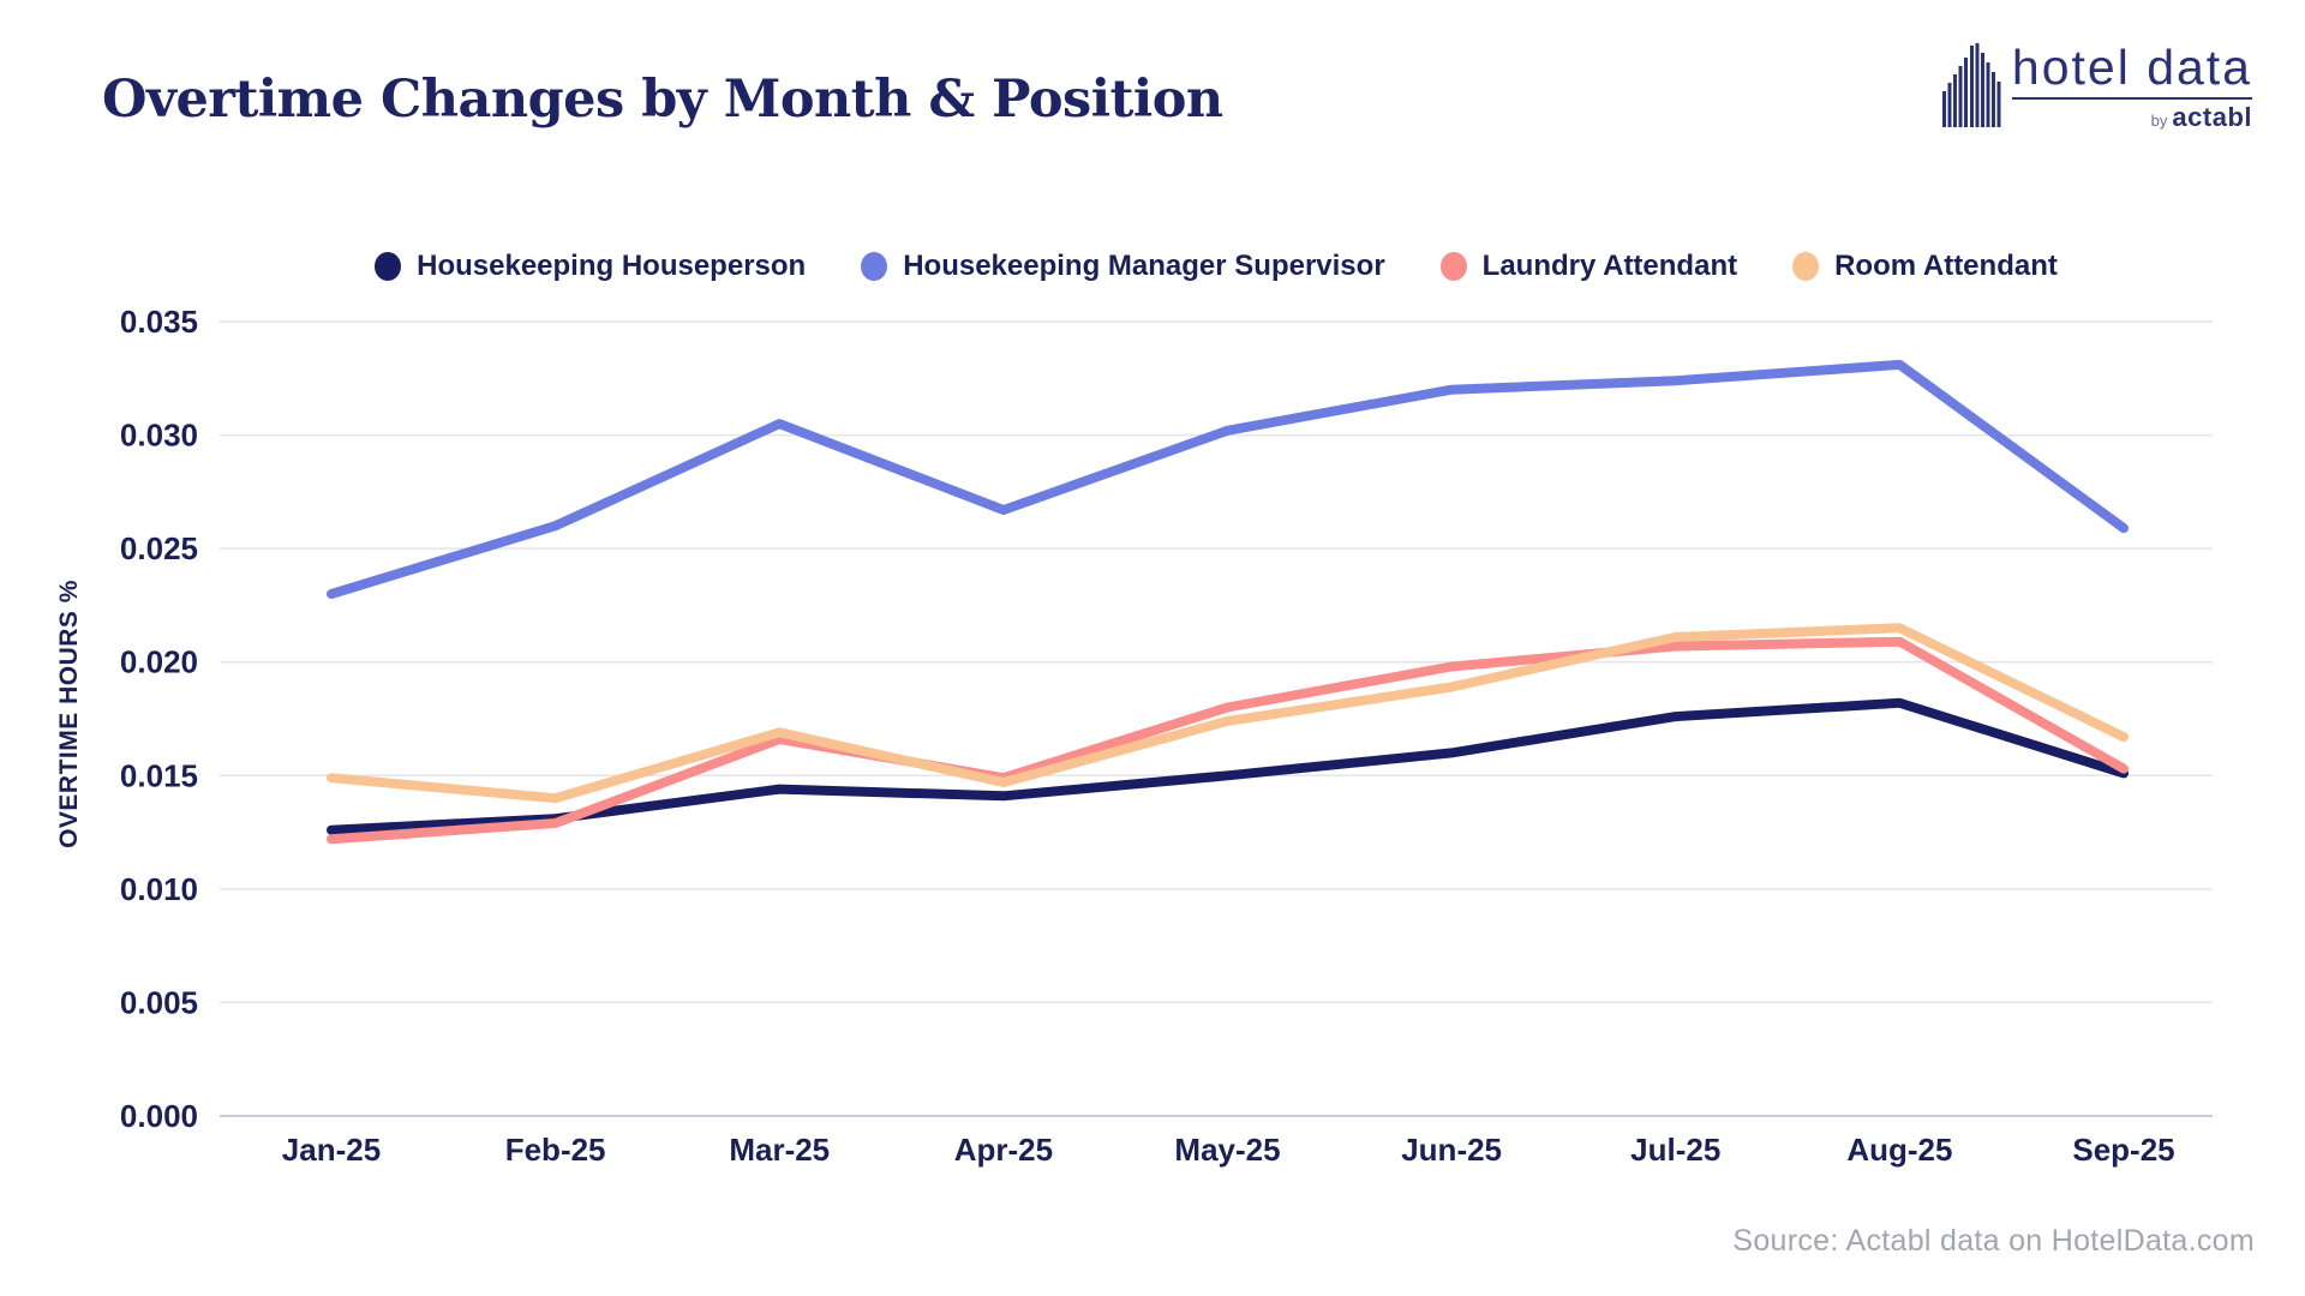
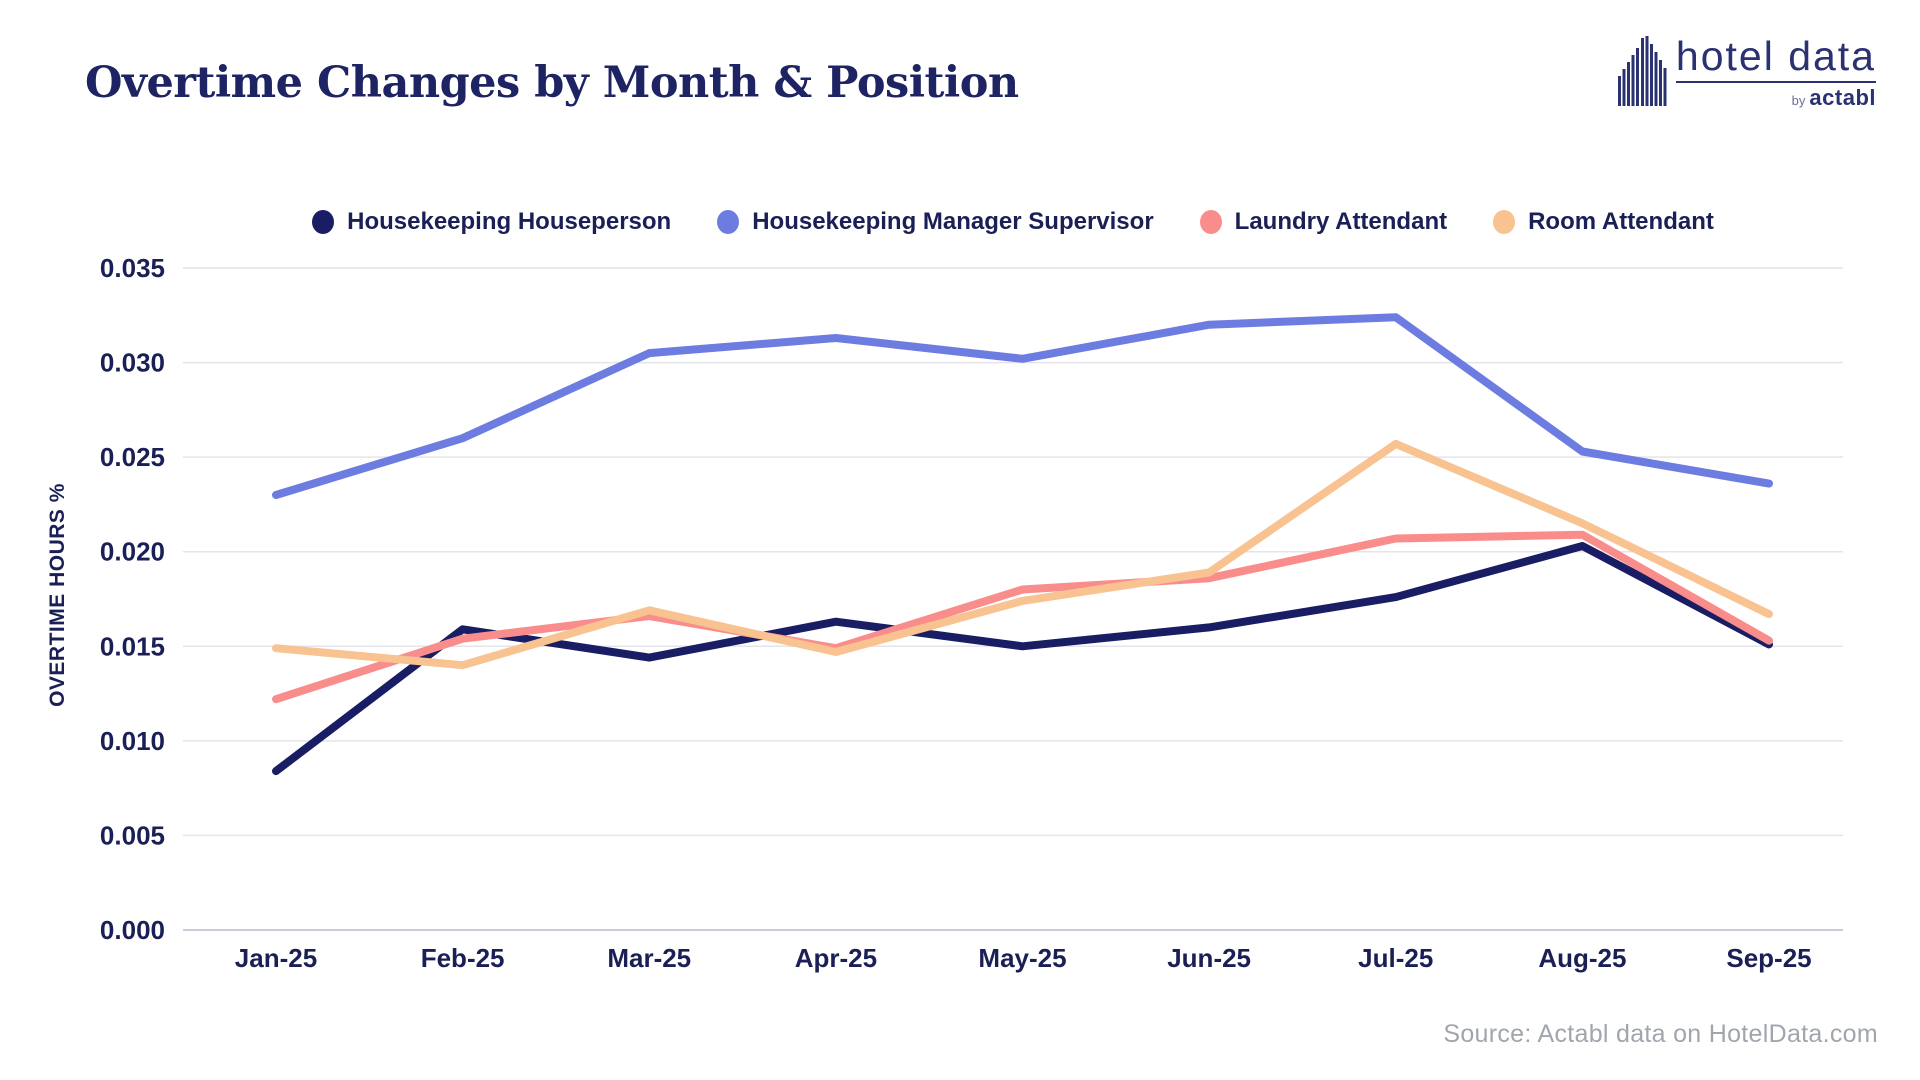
Housekeeping Houseperson/Jan-25: 0.0126 -> 0.0084
Housekeeping Houseperson/Feb-25: 0.0131 -> 0.0159
Laundry Attendant/Feb-25: 0.0129 -> 0.0154
Housekeeping Houseperson/Apr-25: 0.0141 -> 0.0163
Housekeeping Manager Supervisor/Apr-25: 0.0267 -> 0.0313
Laundry Attendant/Jun-25: 0.0198 -> 0.0186
Room Attendant/Jul-25: 0.0211 -> 0.0257
Housekeeping Houseperson/Aug-25: 0.0182 -> 0.0203
Housekeeping Manager Supervisor/Aug-25: 0.0331 -> 0.0253
Housekeeping Manager Supervisor/Sep-25: 0.0259 -> 0.0236
